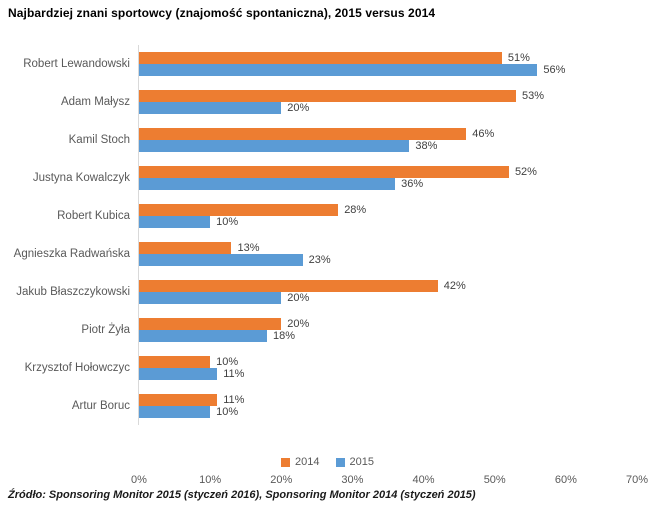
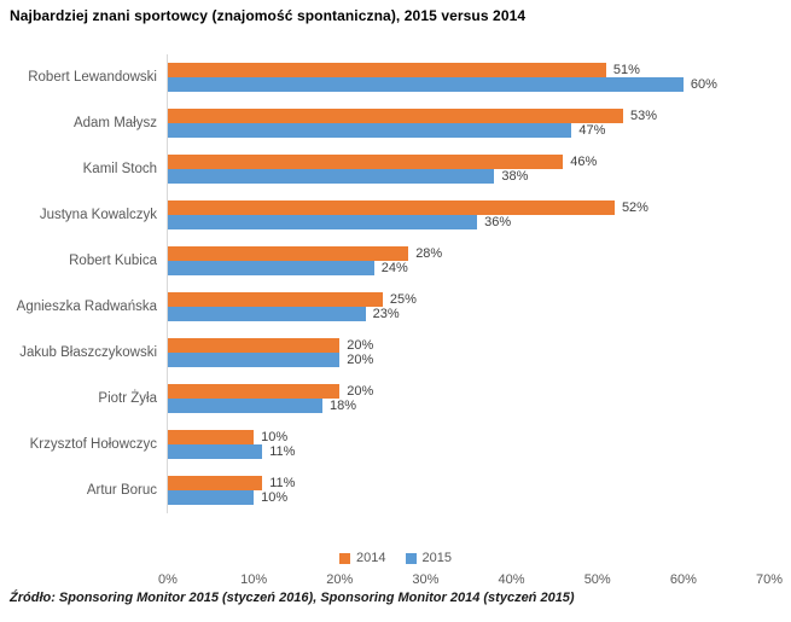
2015/Robert Lewandowski: 56% -> 60%
2015/Adam Małysz: 20% -> 47%
2015/Robert Kubica: 10% -> 24%
2014/Agnieszka Radwańska: 13% -> 25%
2014/Jakub Błaszczykowski: 42% -> 20%
